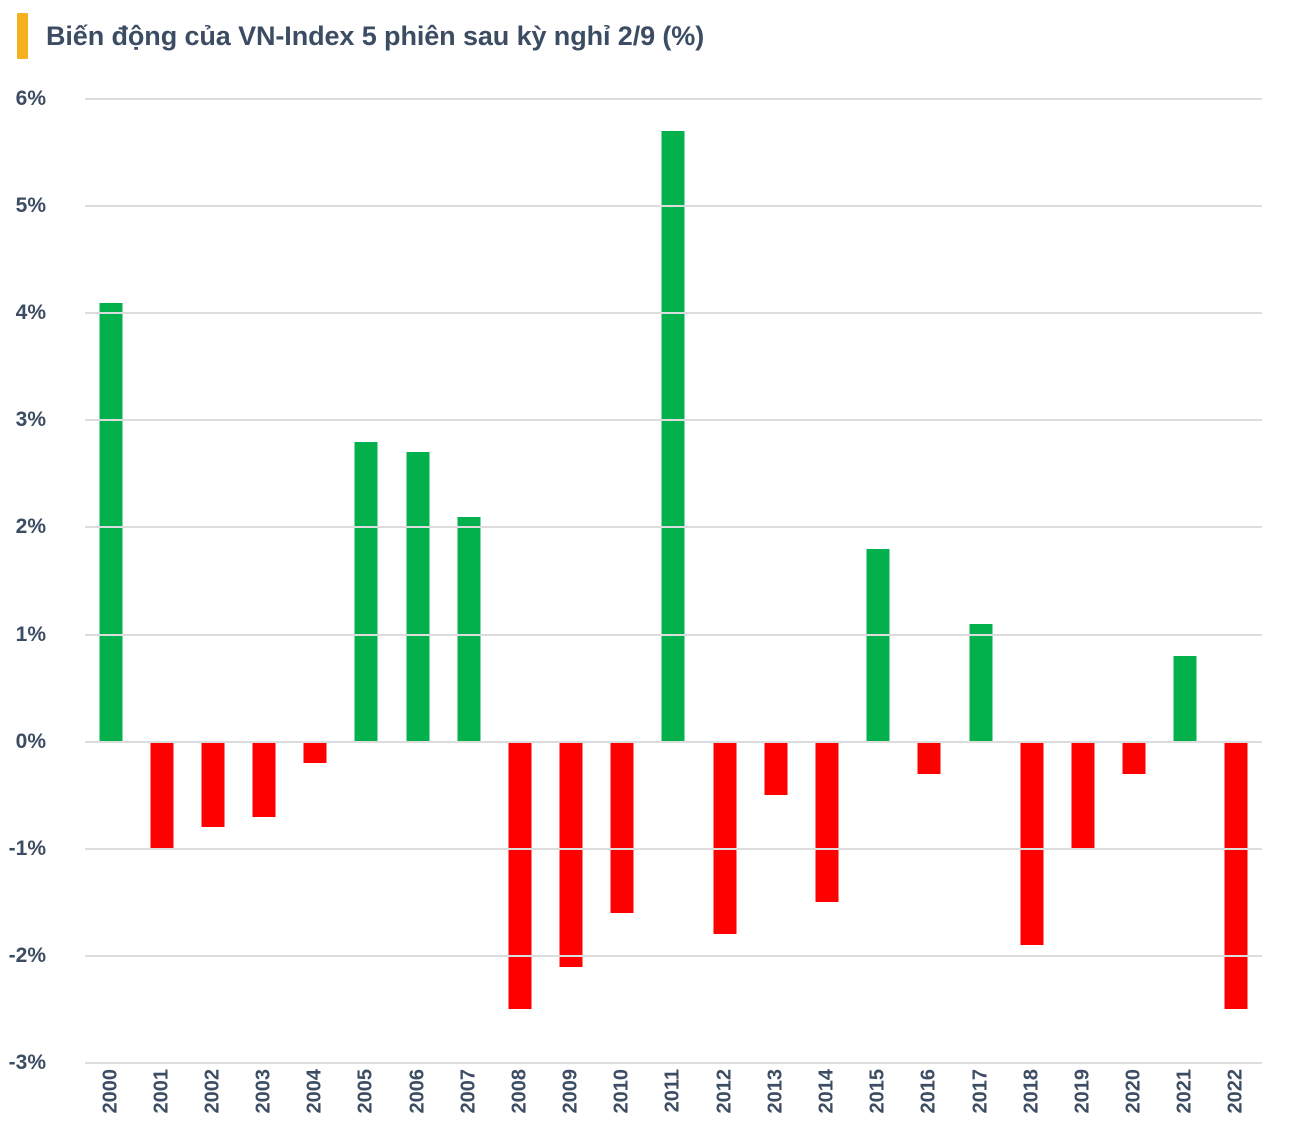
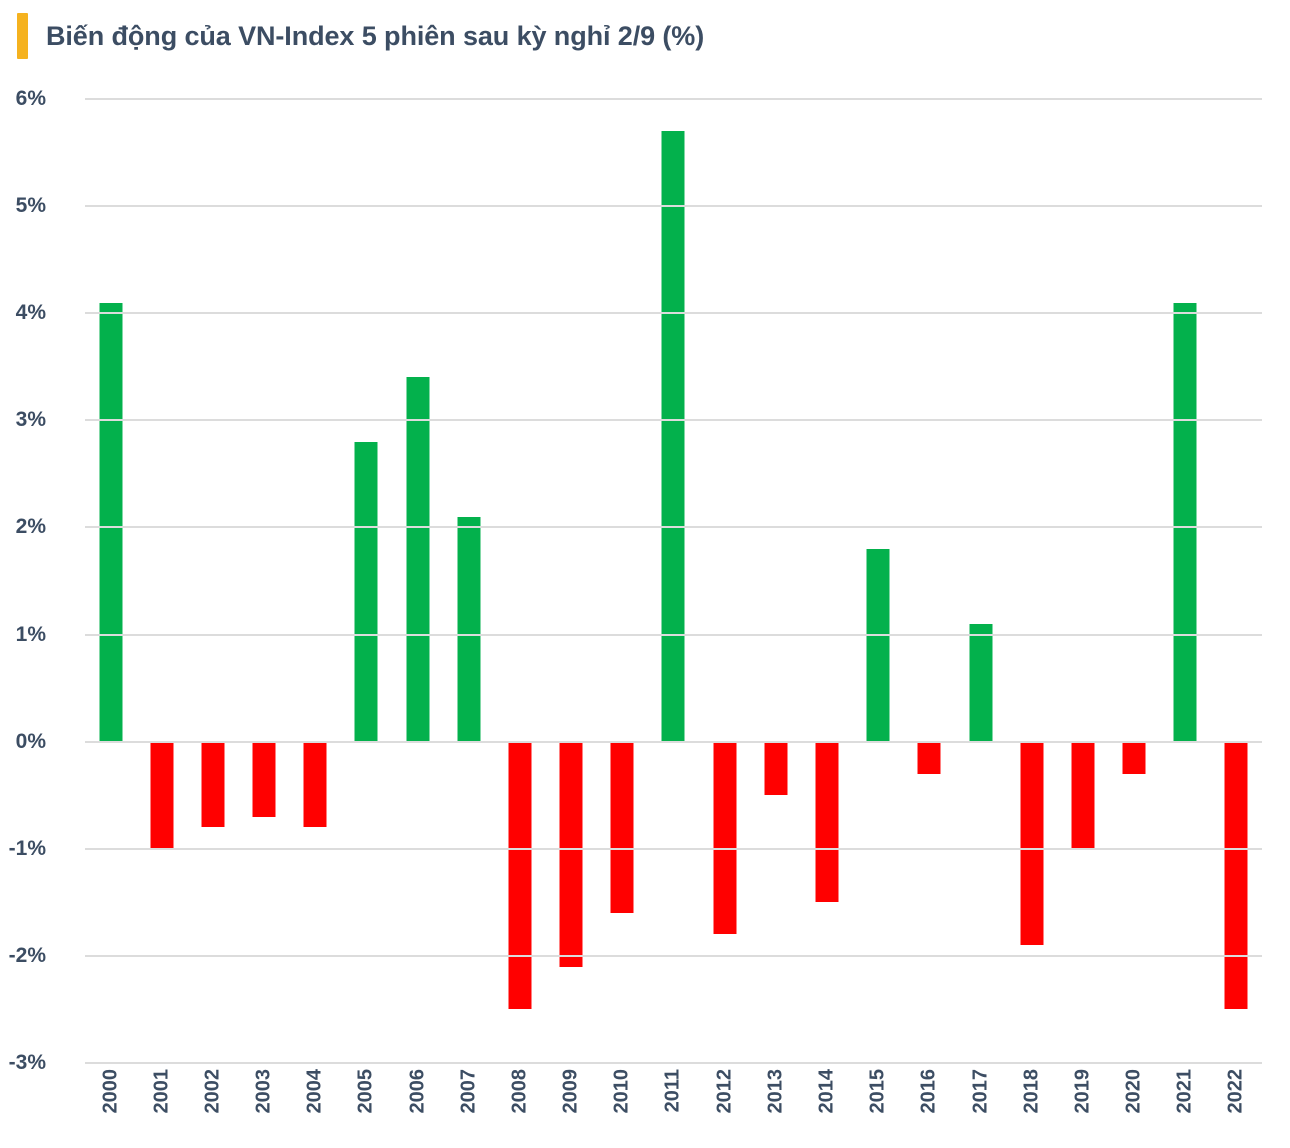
2004: -0.2% -> -0.8%
2006: 2.7% -> 3.4%
2021: 0.8% -> 4.1%
